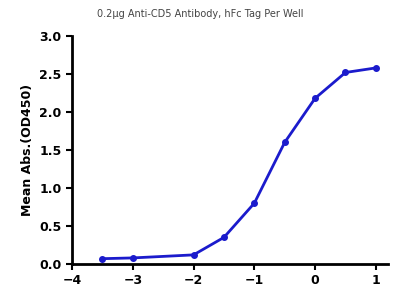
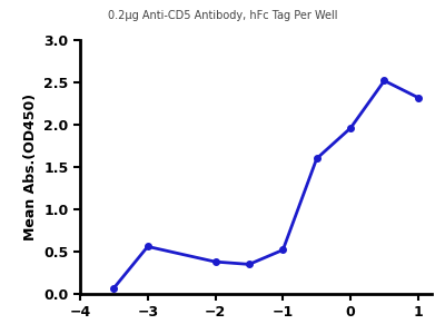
−3: 0.08 -> 0.56
−2: 0.12 -> 0.38
−1: 0.80 -> 0.52
0: 2.18 -> 1.96
1: 2.58 -> 2.32
